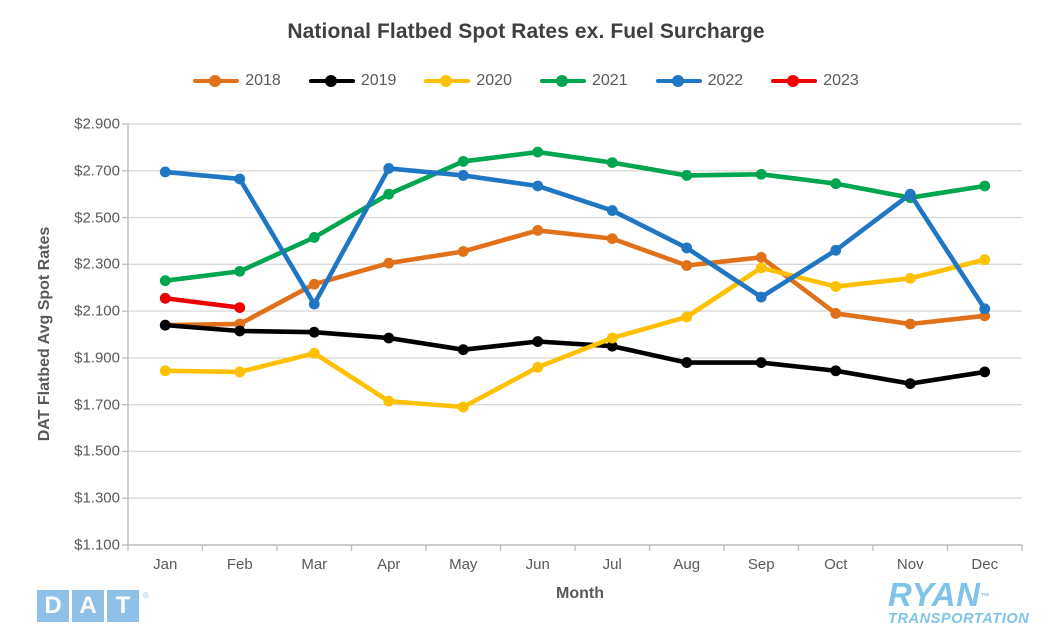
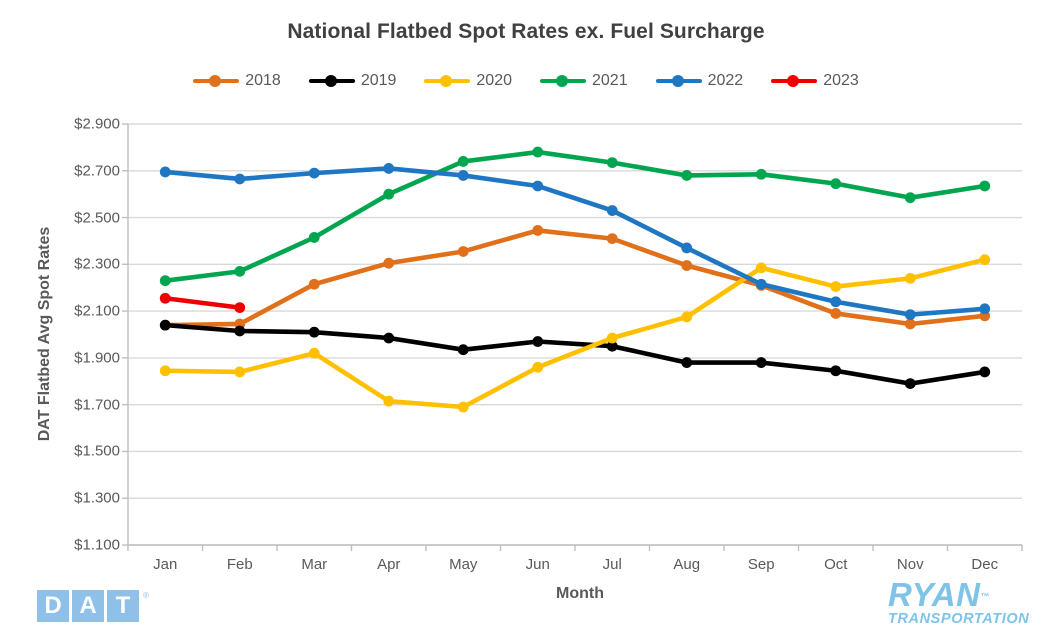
2022/Mar: $2.13 -> $2.69
2018/Sep: $2.33 -> $2.21
2022/Sep: $2.16 -> $2.21
2022/Oct: $2.36 -> $2.14
2022/Nov: $2.60 -> $2.08
